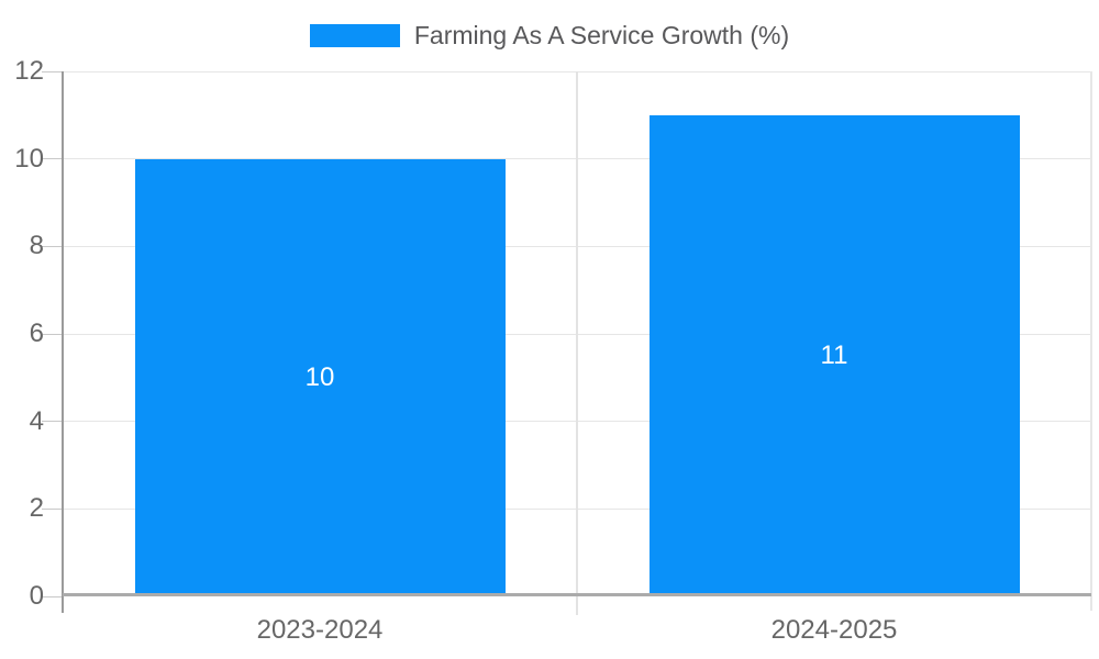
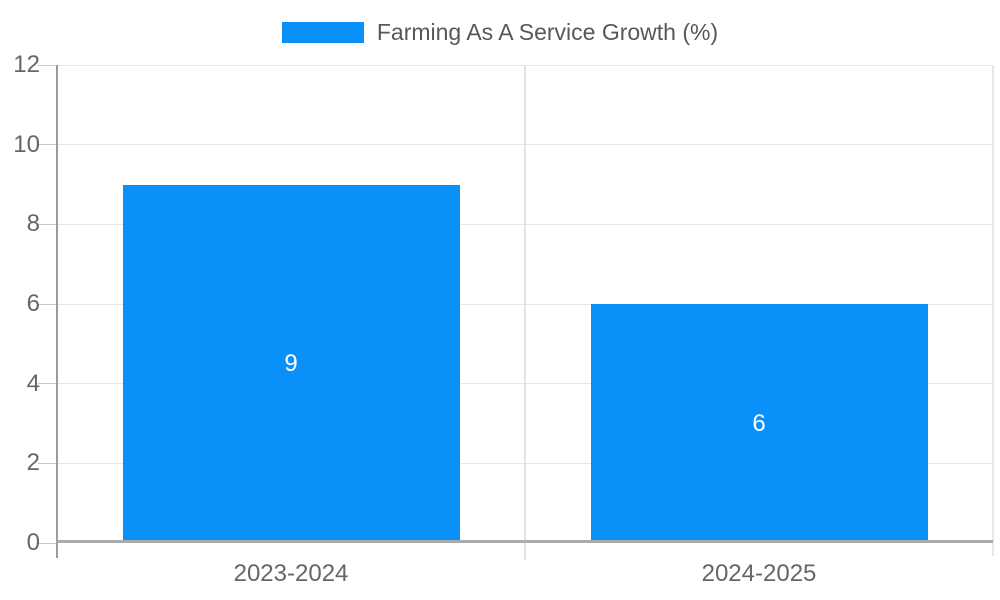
2023-2024: 10 -> 9
2024-2025: 11 -> 6
